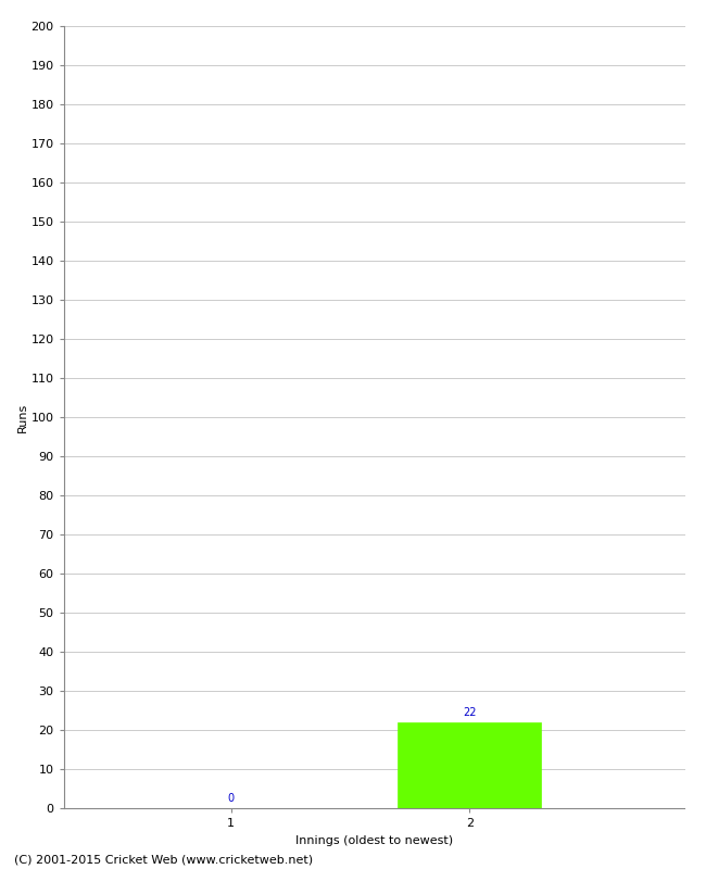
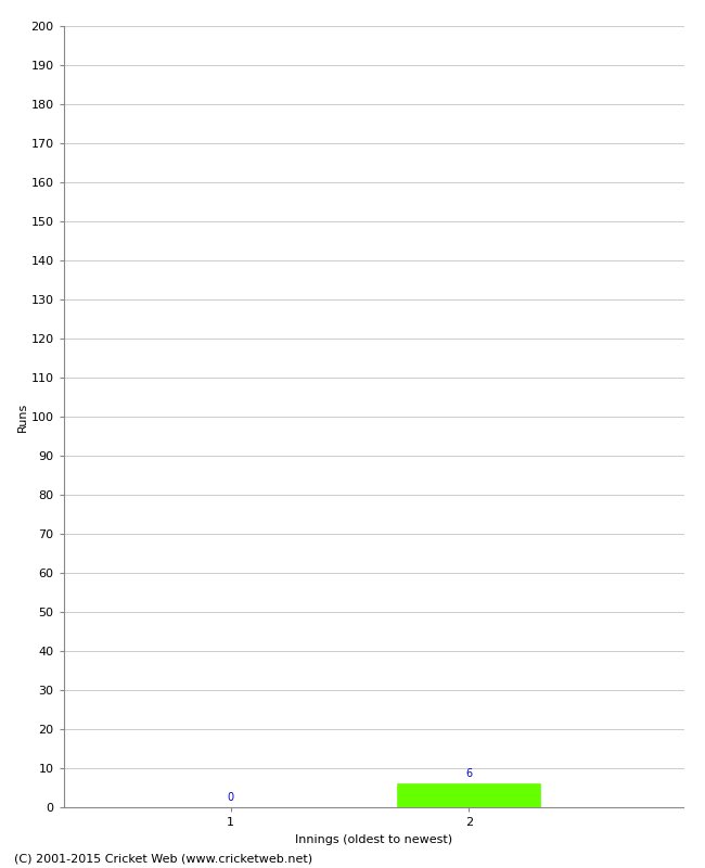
2: 22 -> 6
